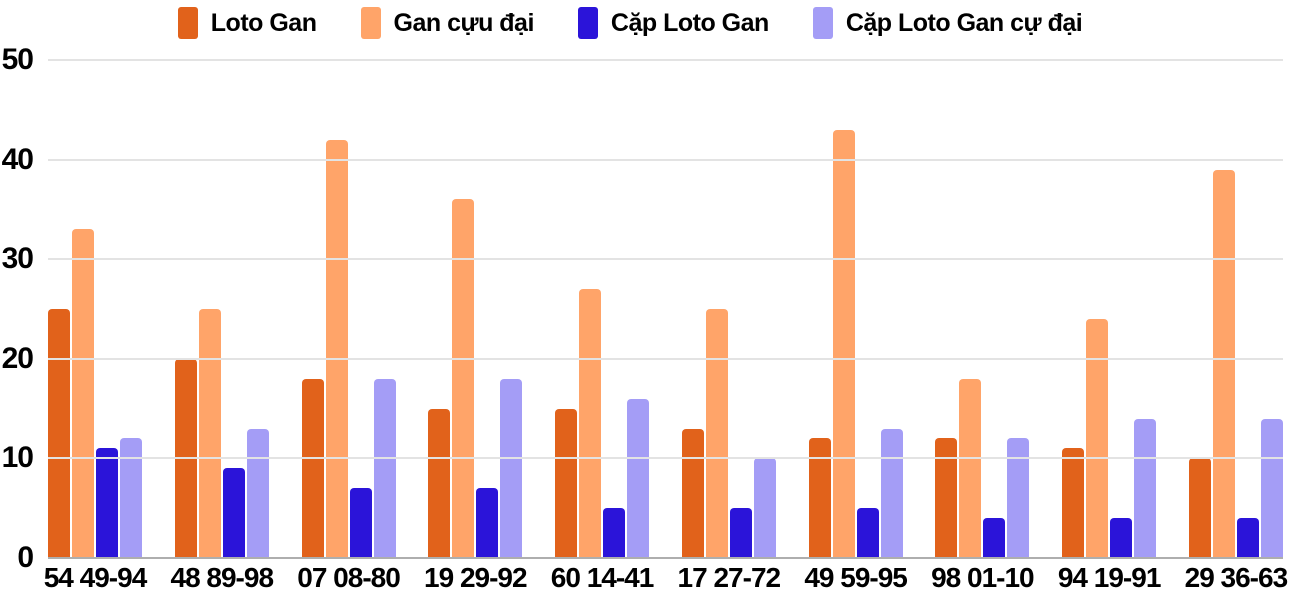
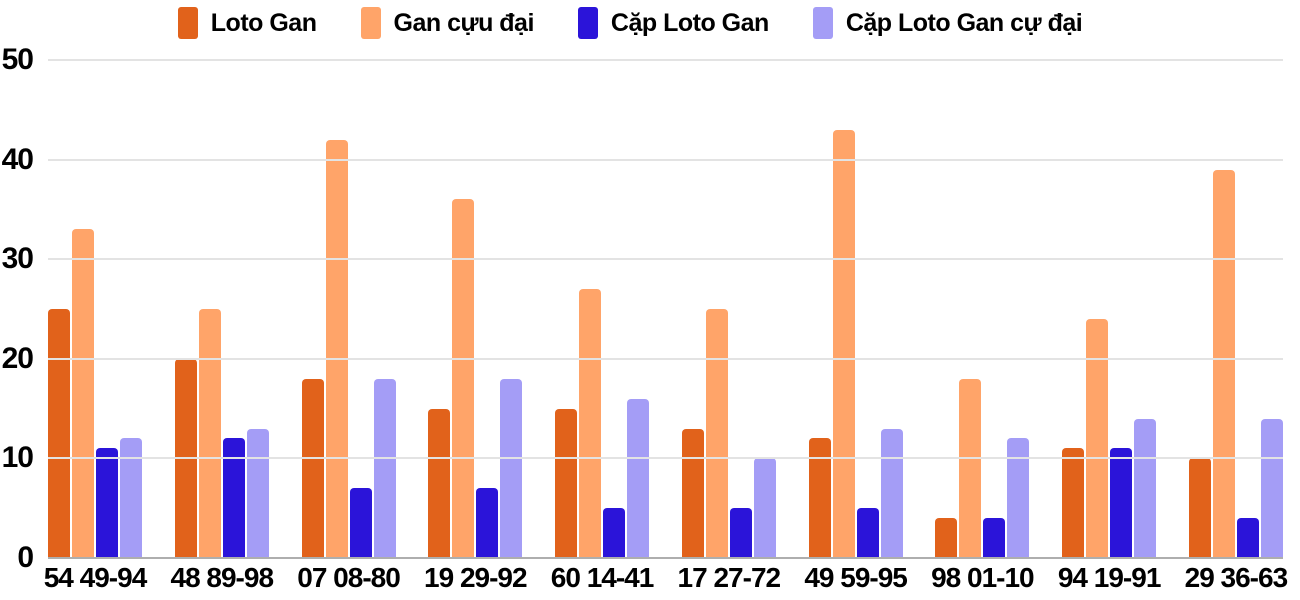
Cặp Loto Gan/48 89-98: 9 -> 12
Loto Gan/98 01-10: 12 -> 4
Cặp Loto Gan/94 19-91: 4 -> 11
